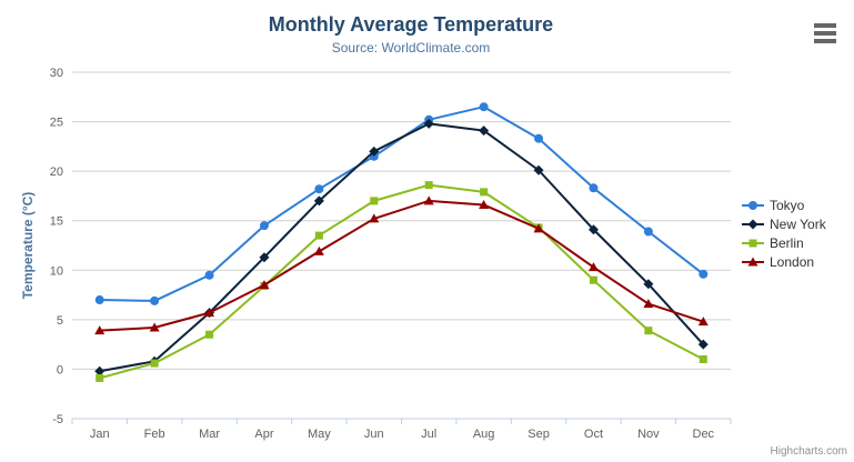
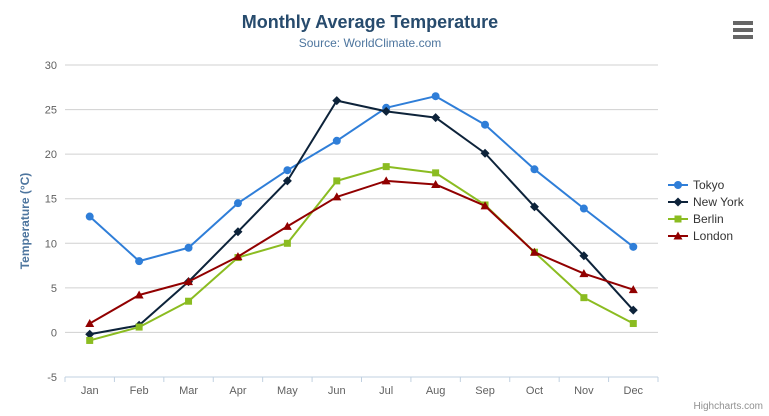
Tokyo/Jan: 7 -> 13
London/Jan: 4 -> 1
Tokyo/Feb: 7 -> 8
Berlin/May: 14 -> 10
New York/Jun: 22 -> 26
London/Oct: 10 -> 9
